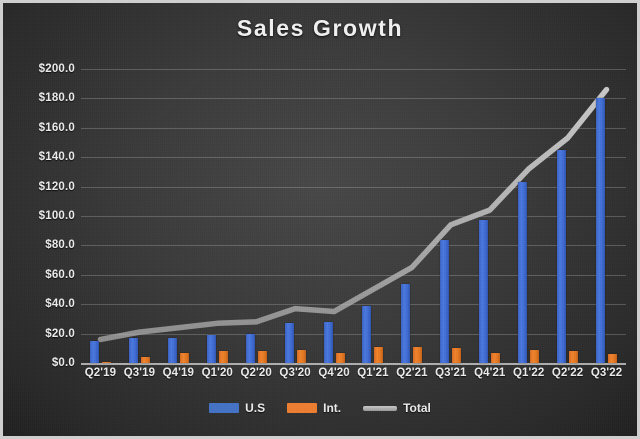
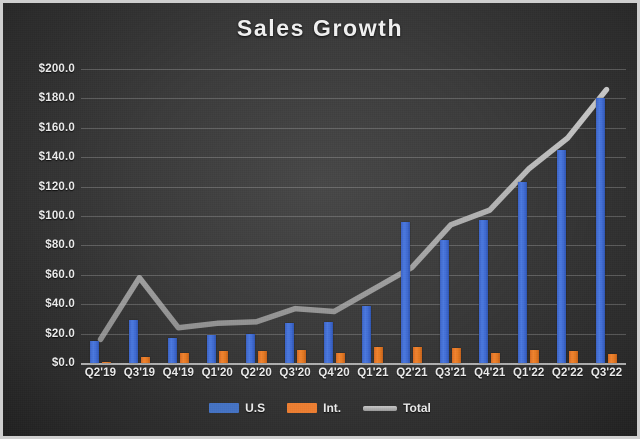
U.S/Q3'19: $17 -> $29
Total/Q3'19: $21 -> $58
U.S/Q2'21: $54 -> $96
